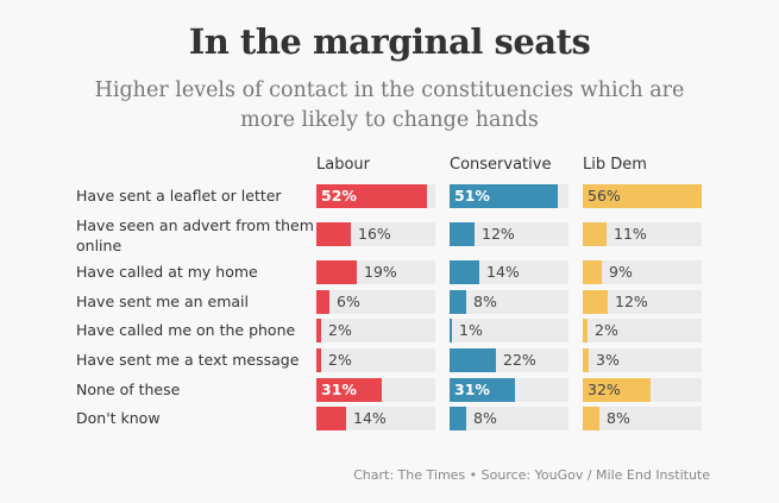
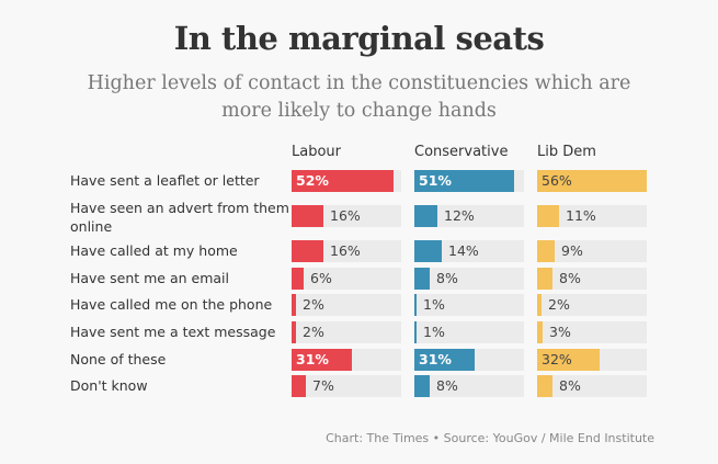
Labour/Have called at my home: 19% -> 16%
Lib Dem/Have sent me an email: 12% -> 8%
Conservative/Have sent me a text message: 22% -> 1%
Labour/Don't know: 14% -> 7%
